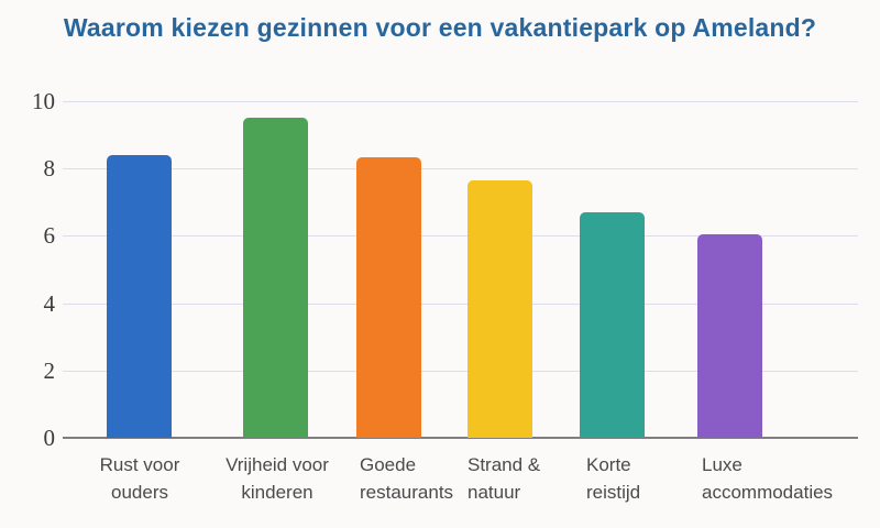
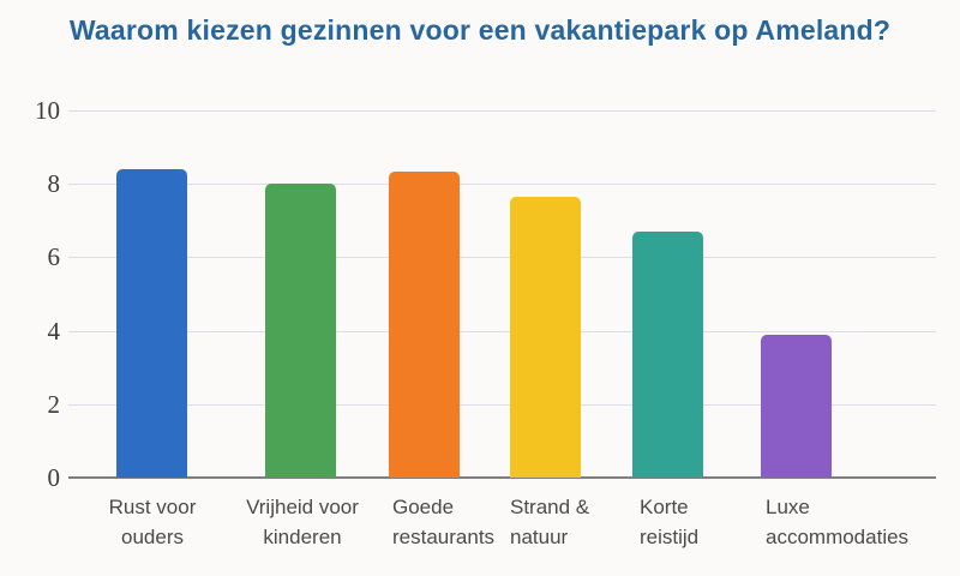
Vrijheid voor kinderen: 9.5 -> 8.0
Luxe accommodaties: 6.0 -> 3.9
